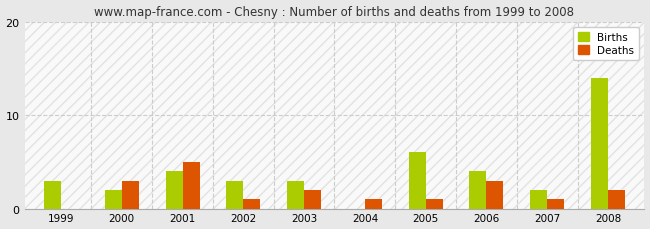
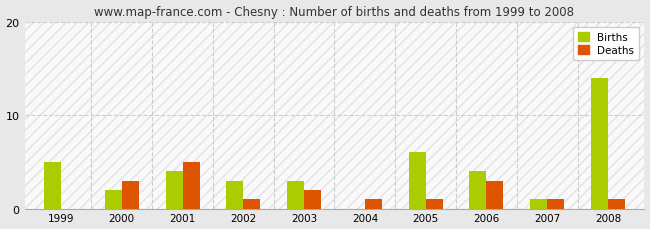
Births/1999: 3 -> 5
Births/2007: 2 -> 1
Deaths/2008: 2 -> 1
